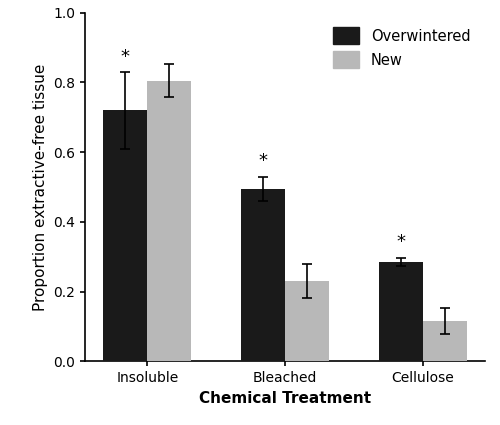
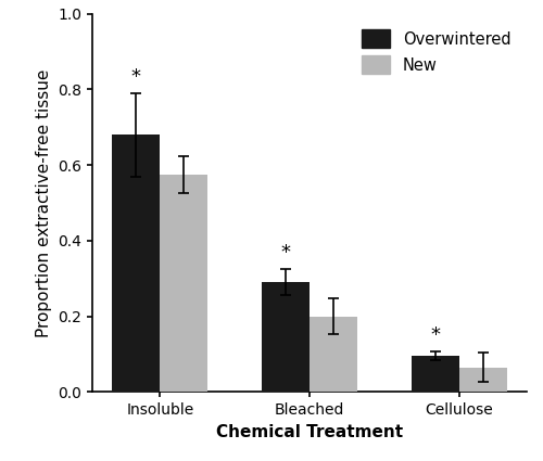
Overwintered/Insoluble: 0.720 -> 0.680
New/Insoluble: 0.805 -> 0.575
Overwintered/Bleached: 0.495 -> 0.290
New/Bleached: 0.230 -> 0.200
Overwintered/Cellulose: 0.285 -> 0.095
New/Cellulose: 0.115 -> 0.065
